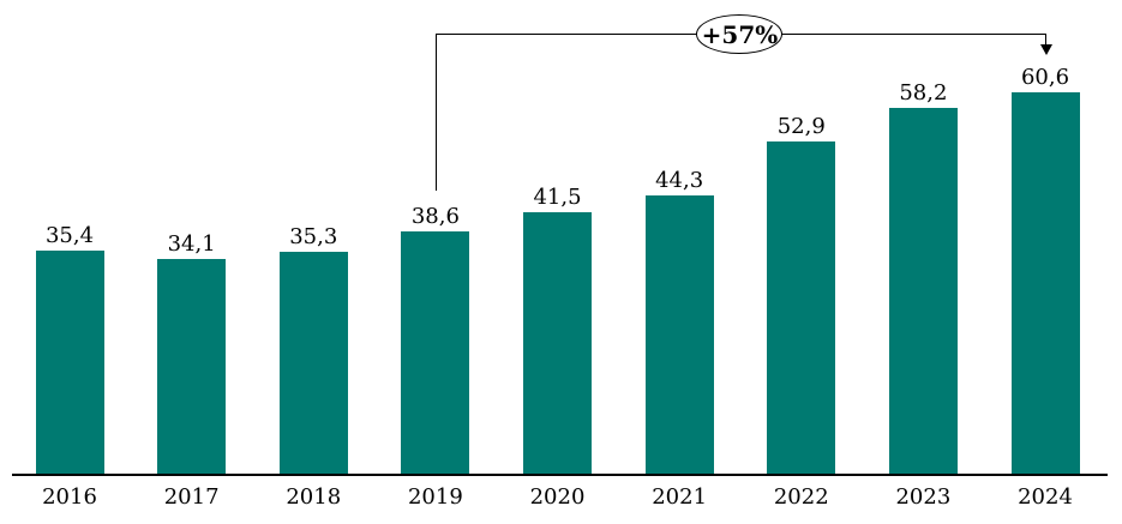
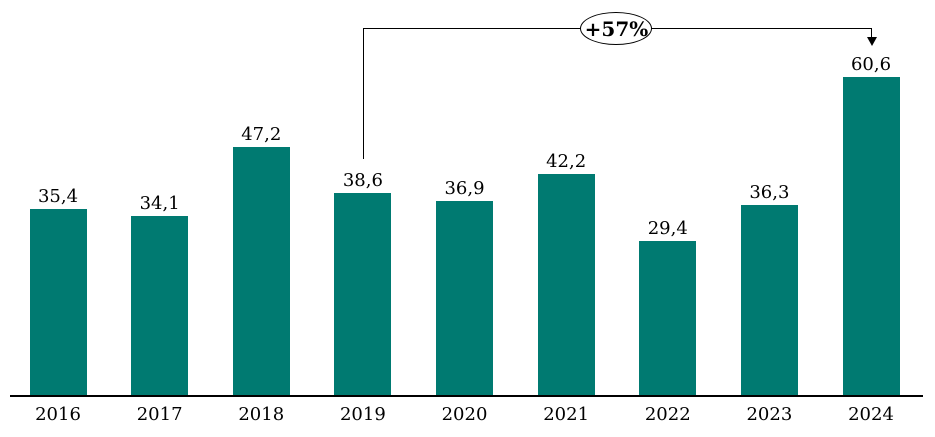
2018: 35,3 -> 47,2
2020: 41,5 -> 36,9
2021: 44,3 -> 42,2
2022: 52,9 -> 29,4
2023: 58,2 -> 36,3
